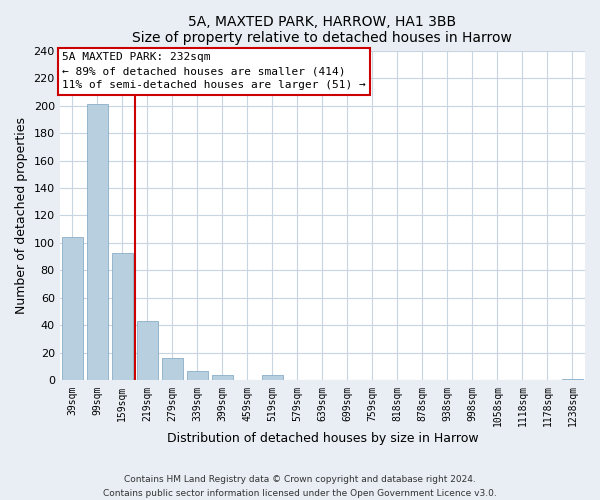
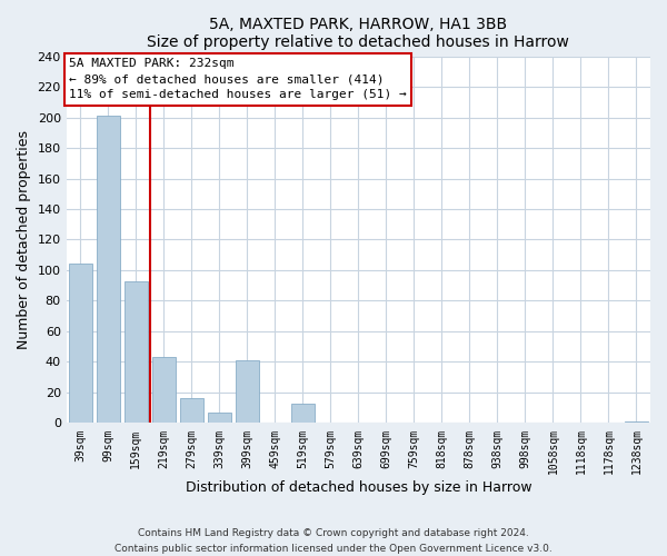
399sqm: 4 -> 41
519sqm: 4 -> 13
